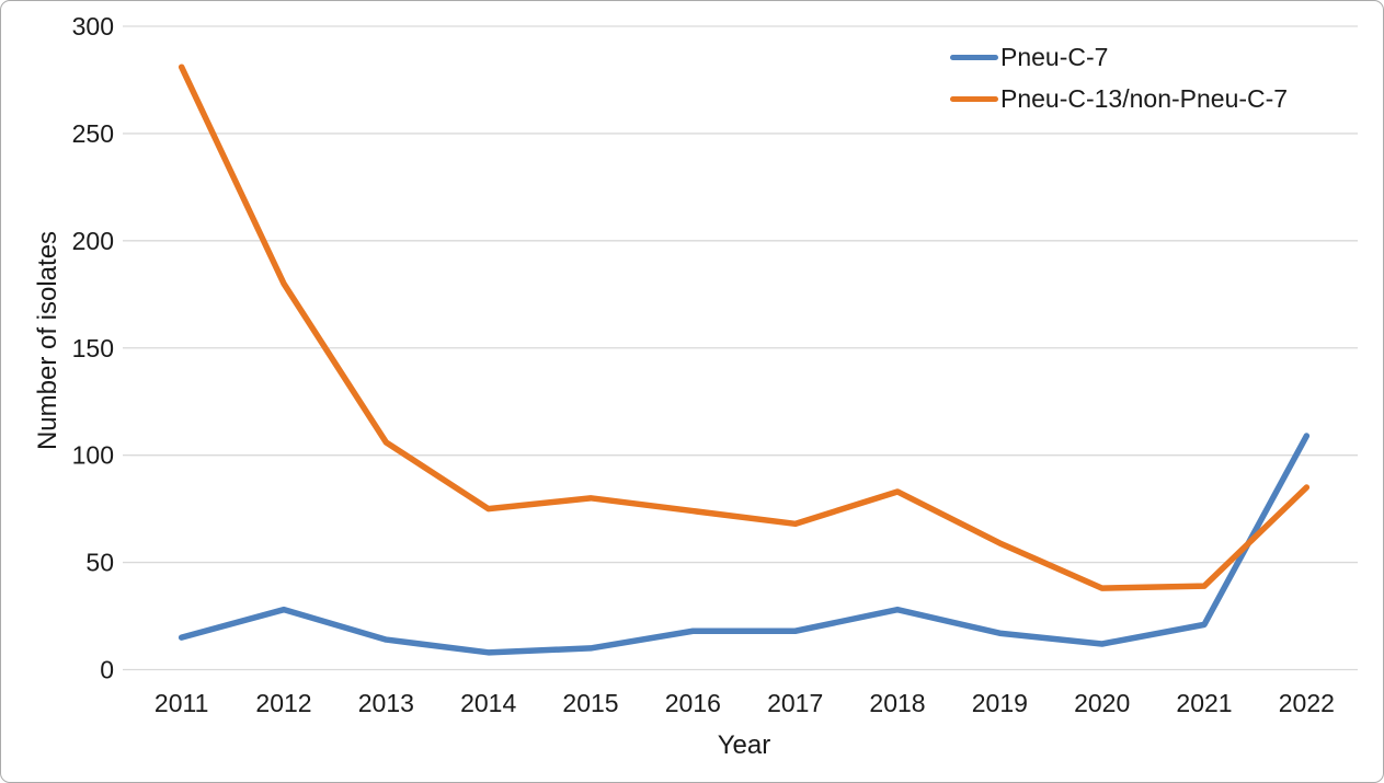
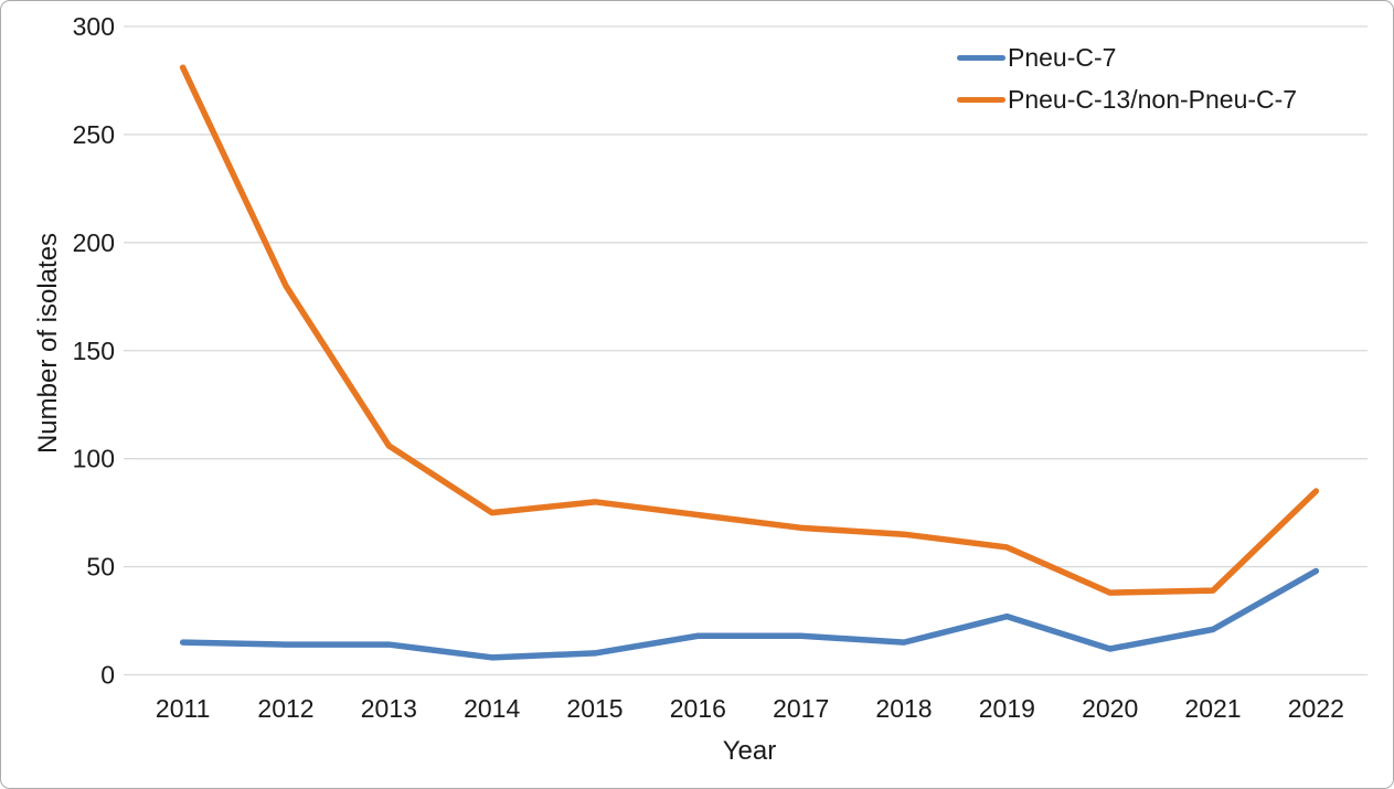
Pneu-C-7/2012: 28 -> 14
Pneu-C-7/2018: 28 -> 15
Pneu-C-13/non-Pneu-C-7/2018: 83 -> 65
Pneu-C-7/2019: 17 -> 27
Pneu-C-7/2022: 109 -> 48
